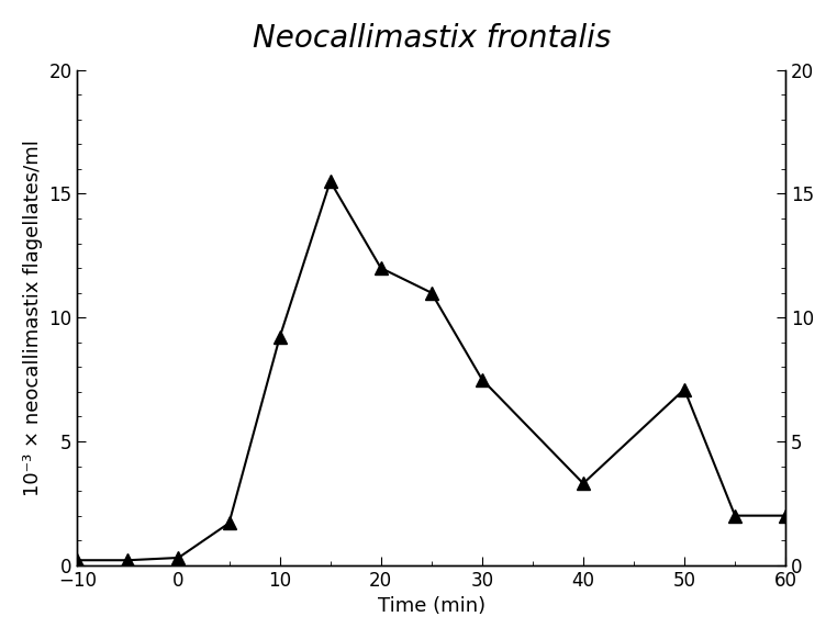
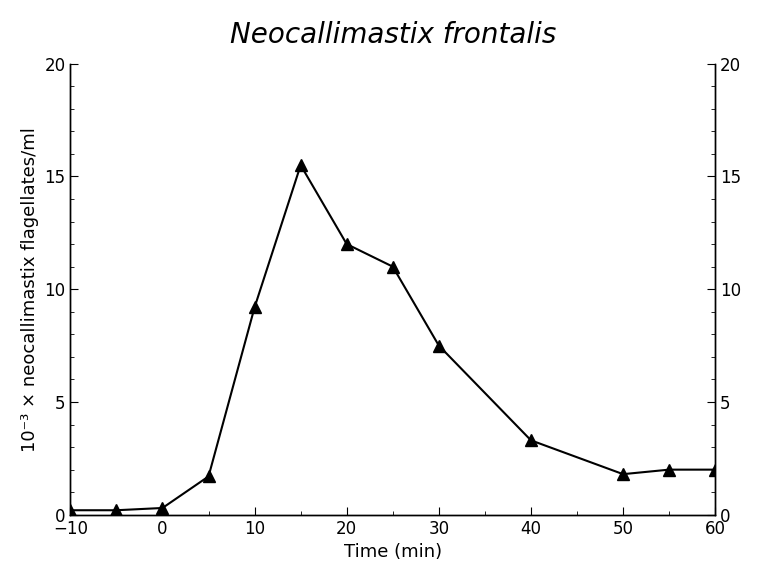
50: 7.1 -> 1.8
